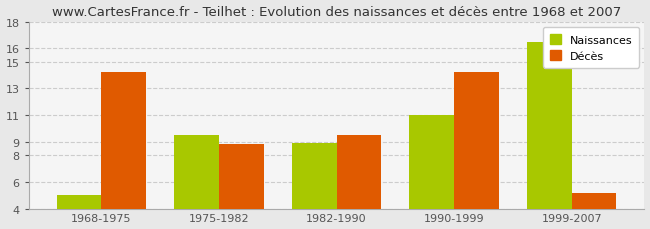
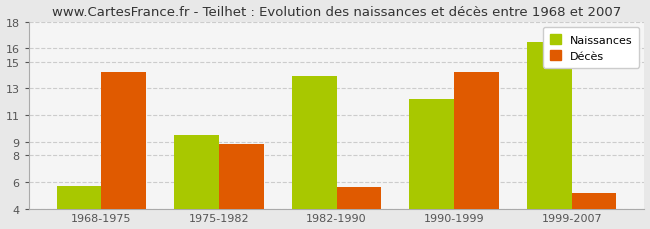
Naissances/1968-1975: 5.0 -> 5.7
Naissances/1982-1990: 8.9 -> 13.9
Décès/1982-1990: 9.5 -> 5.6
Naissances/1990-1999: 11.0 -> 12.2
